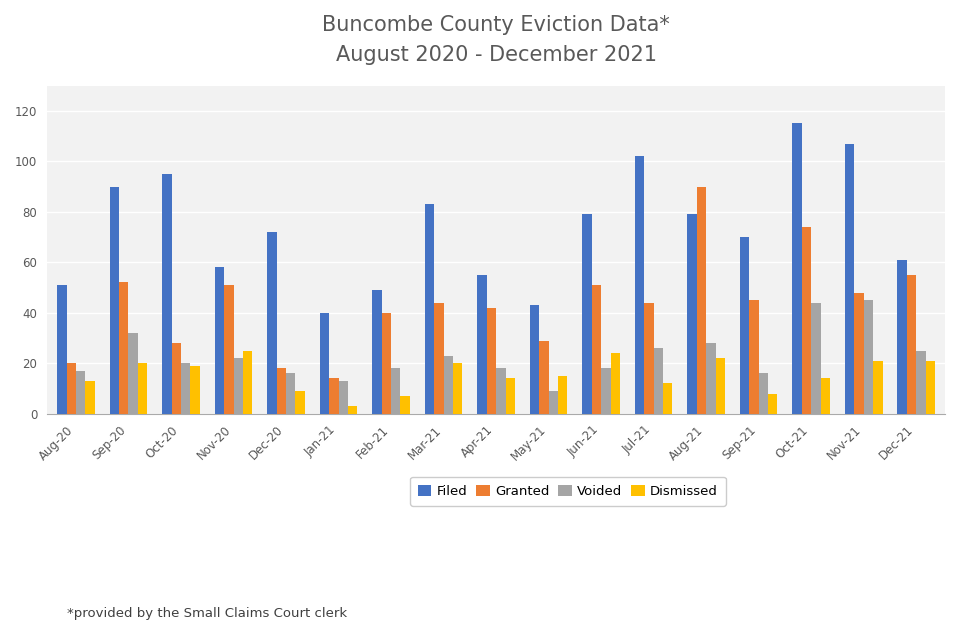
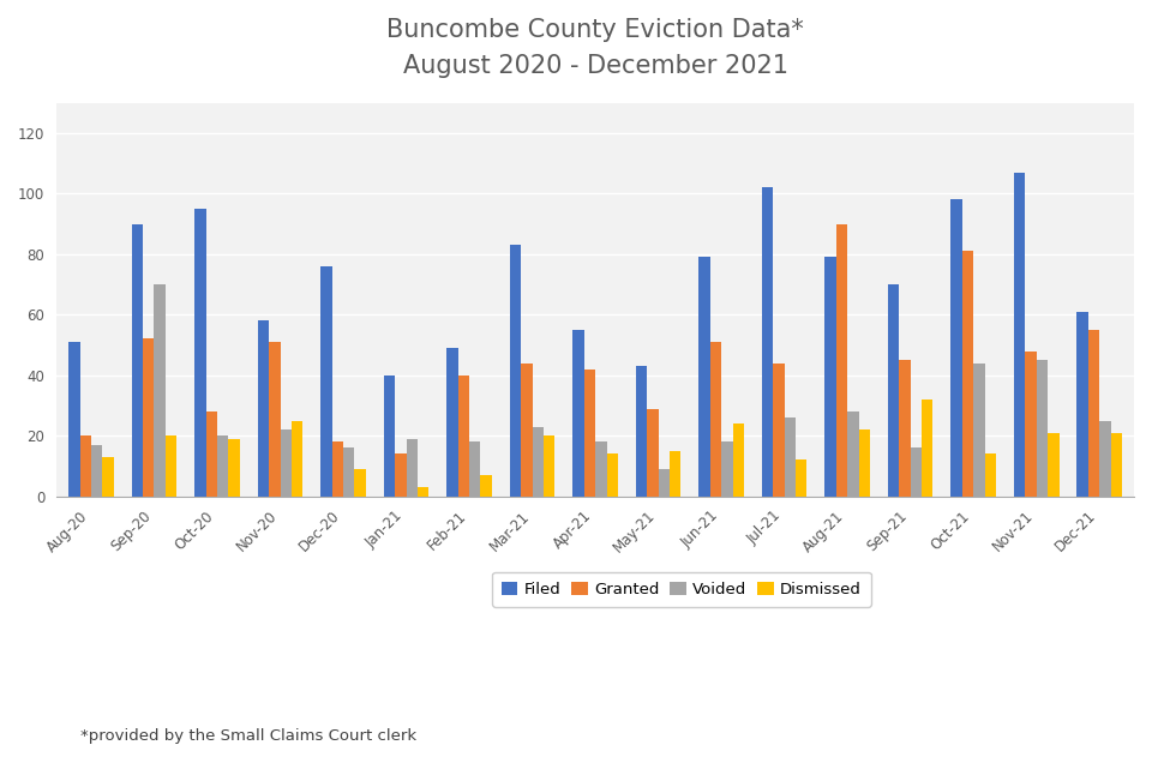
Voided/Sep-20: 32 -> 70
Filed/Dec-20: 72 -> 76
Voided/Jan-21: 13 -> 19
Dismissed/Sep-21: 8 -> 32
Filed/Oct-21: 115 -> 98
Granted/Oct-21: 74 -> 81
